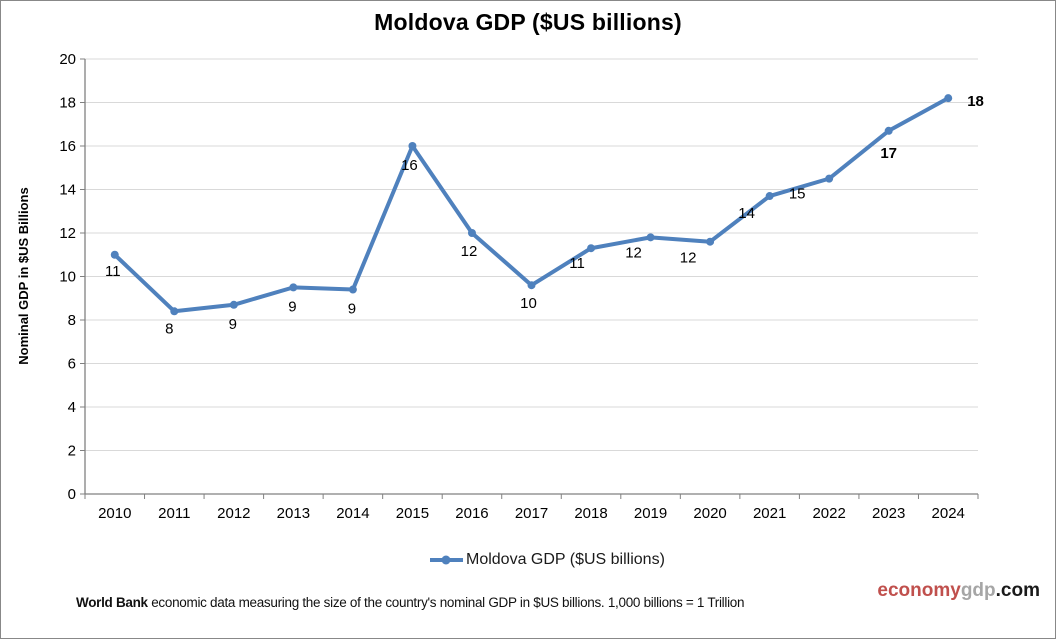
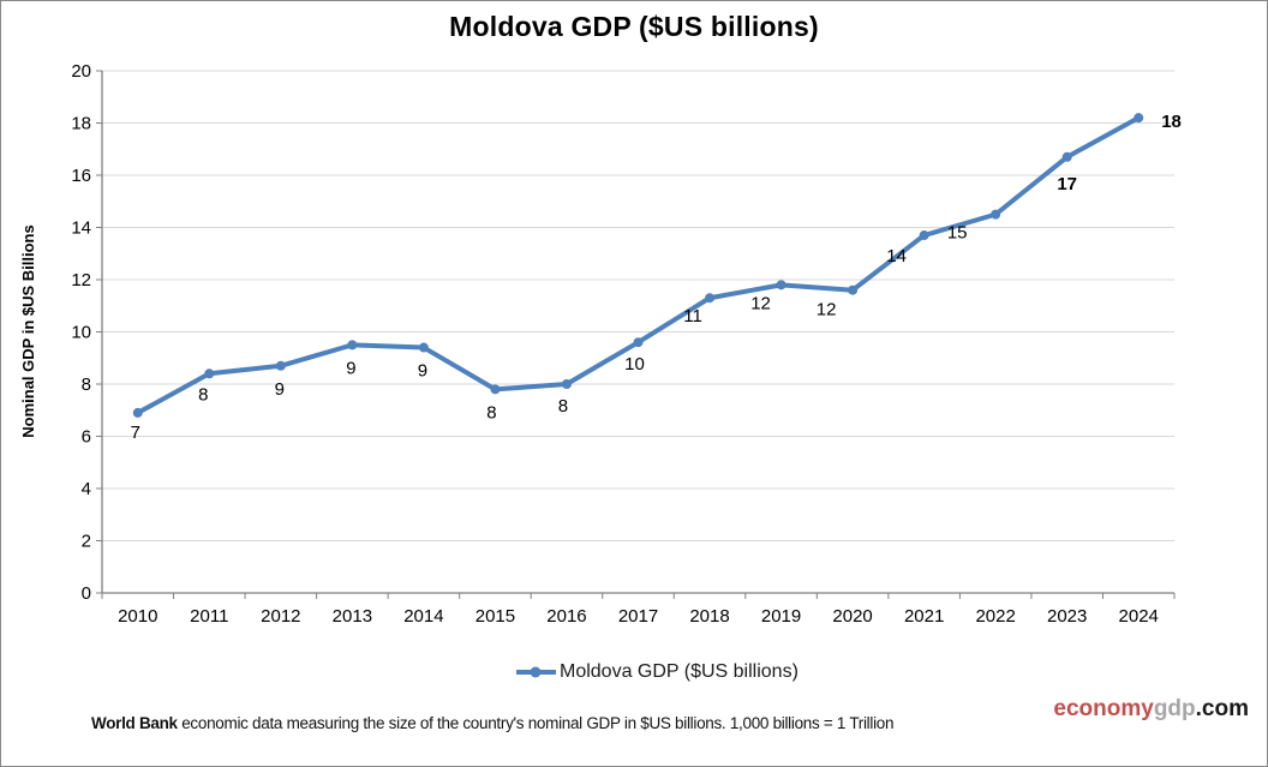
2010: 11 -> 7
2015: 16 -> 8
2016: 12 -> 8
